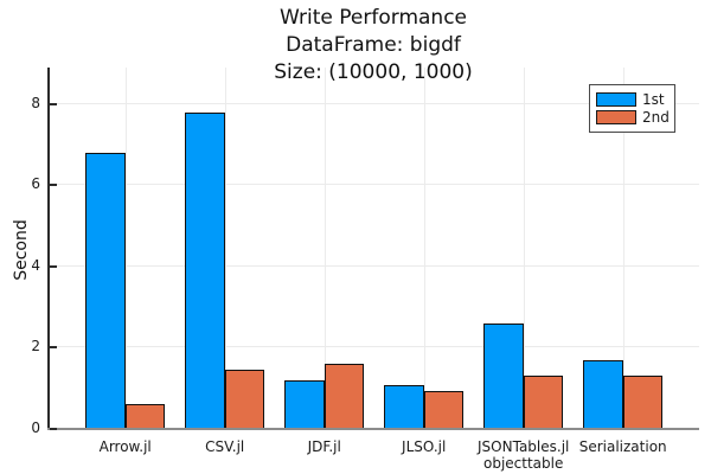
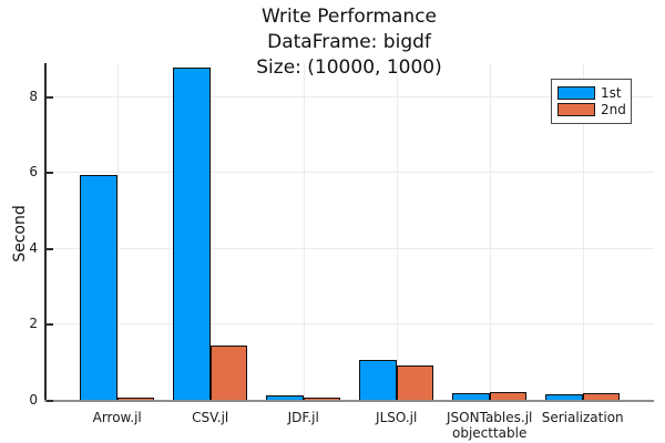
1st/Arrow.jl: 6.8 -> 6.0
2nd/Arrow.jl: 0.6 -> 0.1
1st/CSV.jl: 7.8 -> 8.8
1st/JDF.jl: 1.2 -> 0.1
2nd/JDF.jl: 1.6 -> 0.1
1st/JSONTables.jl objecttable: 2.6 -> 0.2
2nd/JSONTables.jl objecttable: 1.3 -> 0.2
1st/Serialization: 1.7 -> 0.2
2nd/Serialization: 1.3 -> 0.2
